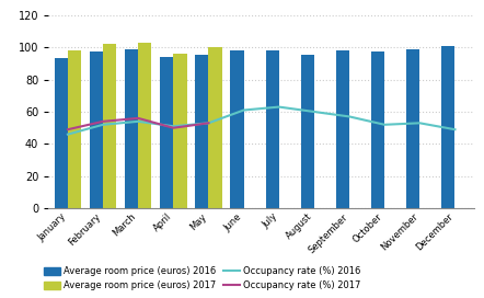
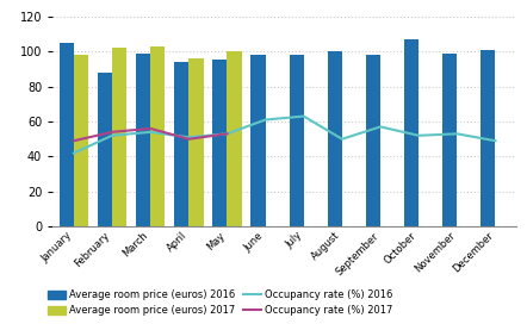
Average room price (euros) 2016/January: 93 -> 105
Occupancy rate (%) 2016/January: 46 -> 42
Average room price (euros) 2016/February: 97 -> 88
Average room price (euros) 2016/August: 95 -> 100
Occupancy rate (%) 2016/August: 60 -> 50
Average room price (euros) 2016/October: 97 -> 107
